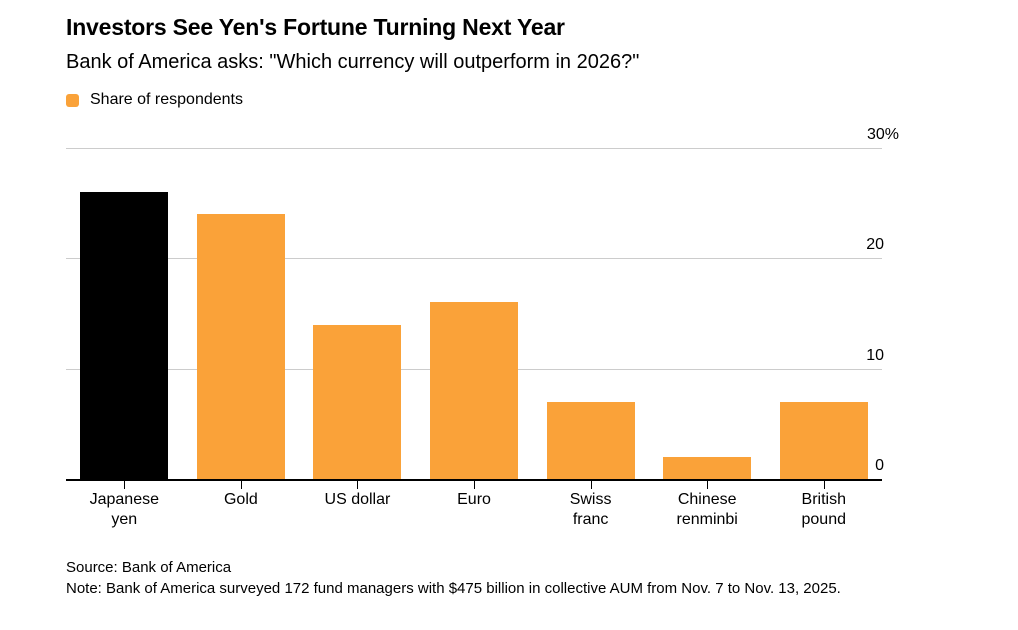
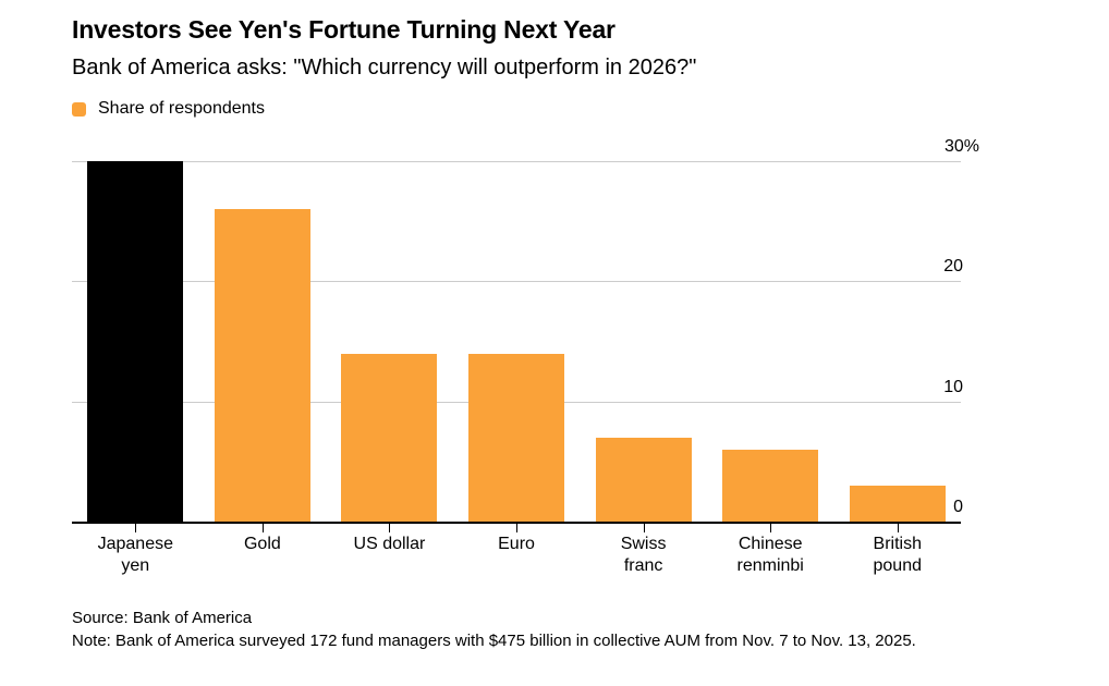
Japanese yen: 26% -> 30%
Gold: 24% -> 26%
Euro: 16% -> 14%
Chinese renminbi: 2% -> 6%
British pound: 7% -> 3%
